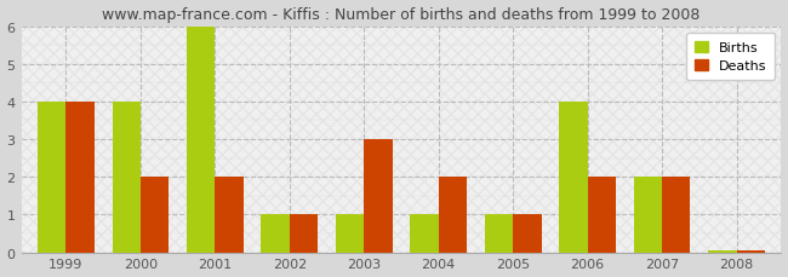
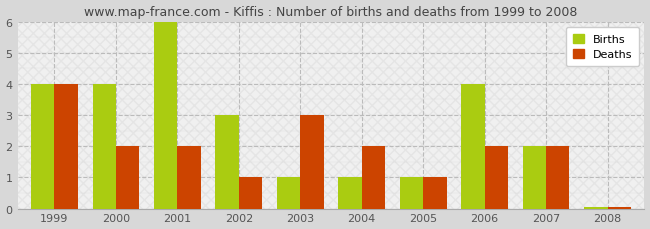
Births/2002: 1 -> 3
